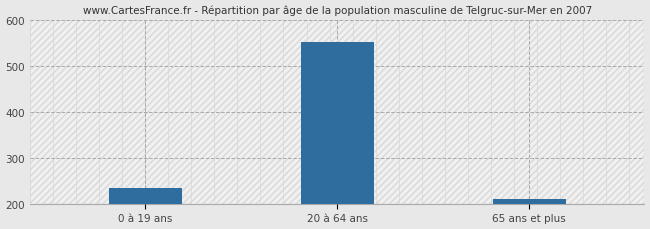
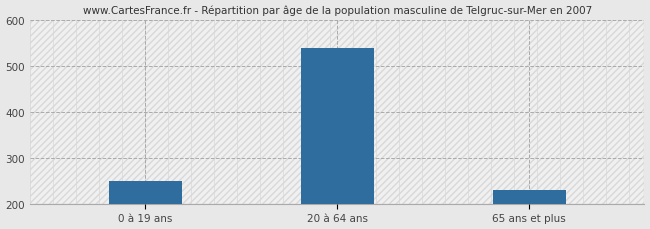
0 à 19 ans: 235 -> 250
20 à 64 ans: 553 -> 540
65 ans et plus: 210 -> 230
